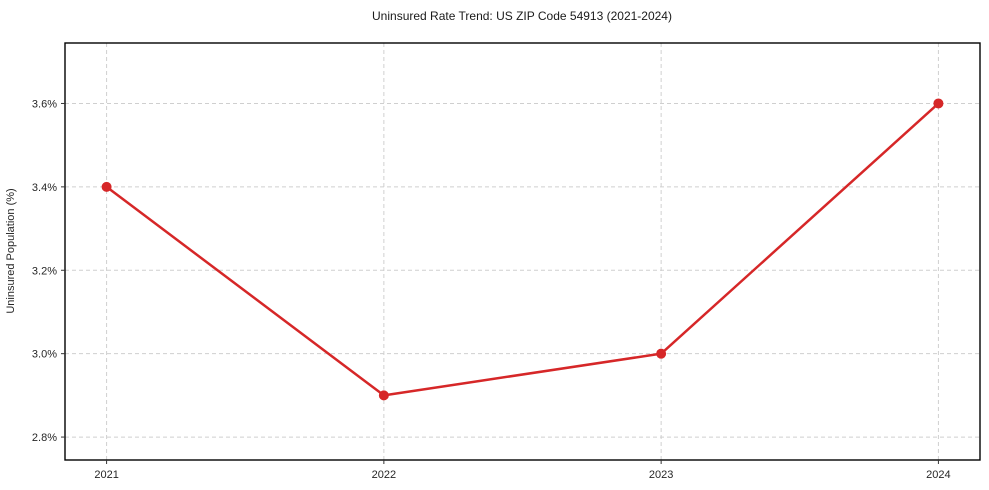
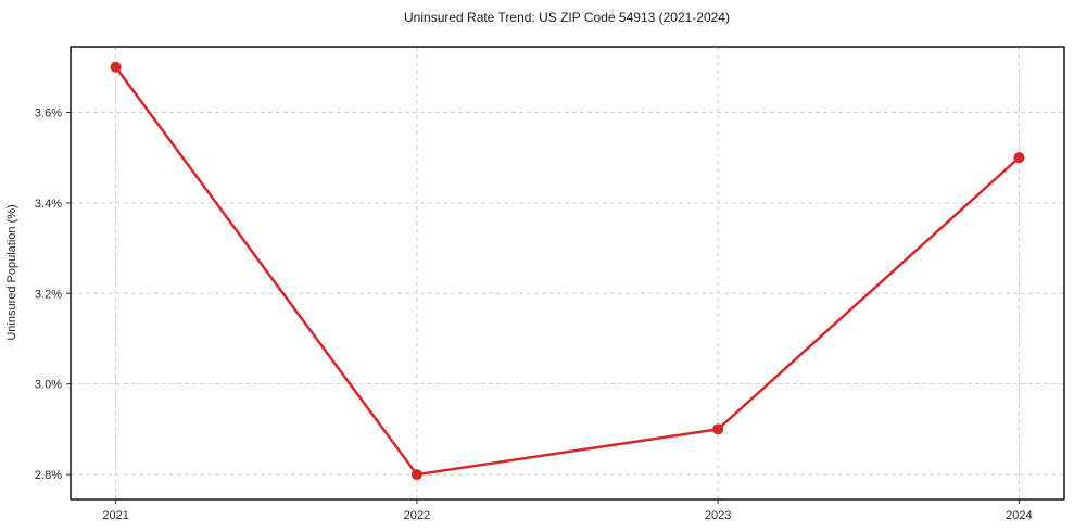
2021: 3.4% -> 3.7%
2022: 2.9% -> 2.8%
2023: 3.0% -> 2.9%
2024: 3.6% -> 3.5%
